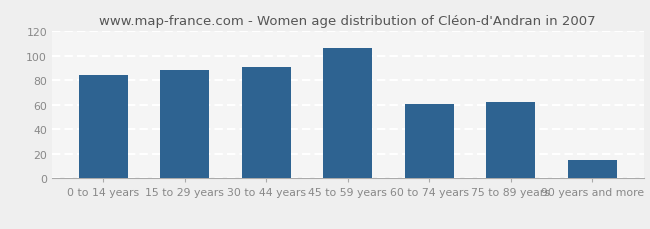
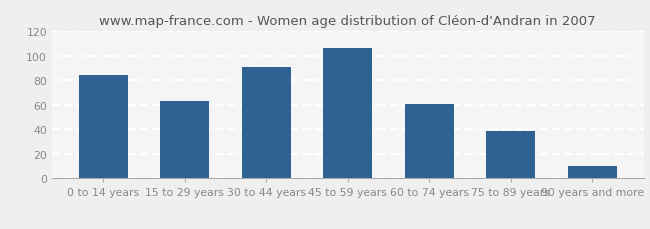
15 to 29 years: 88 -> 63
75 to 89 years: 62 -> 39
90 years and more: 15 -> 10
